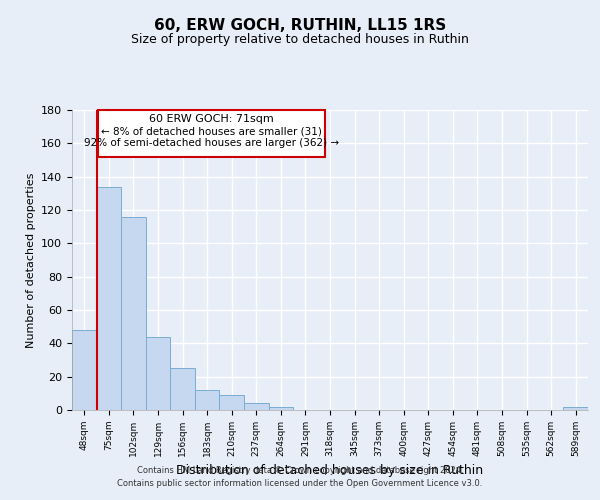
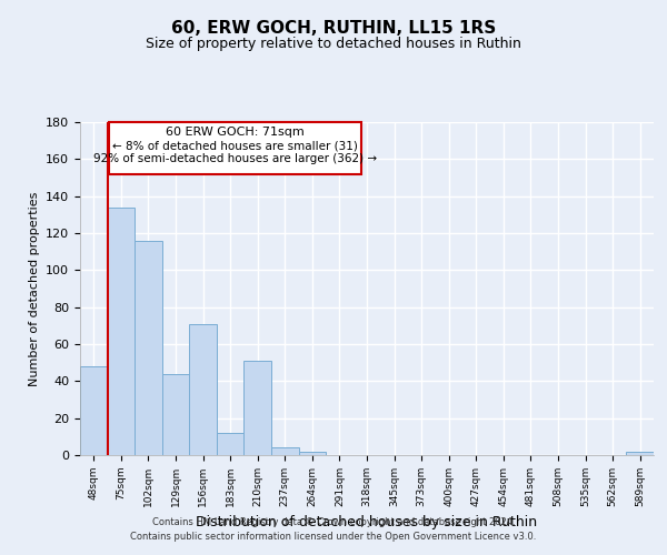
156sqm: 25 -> 71
210sqm: 9 -> 51
